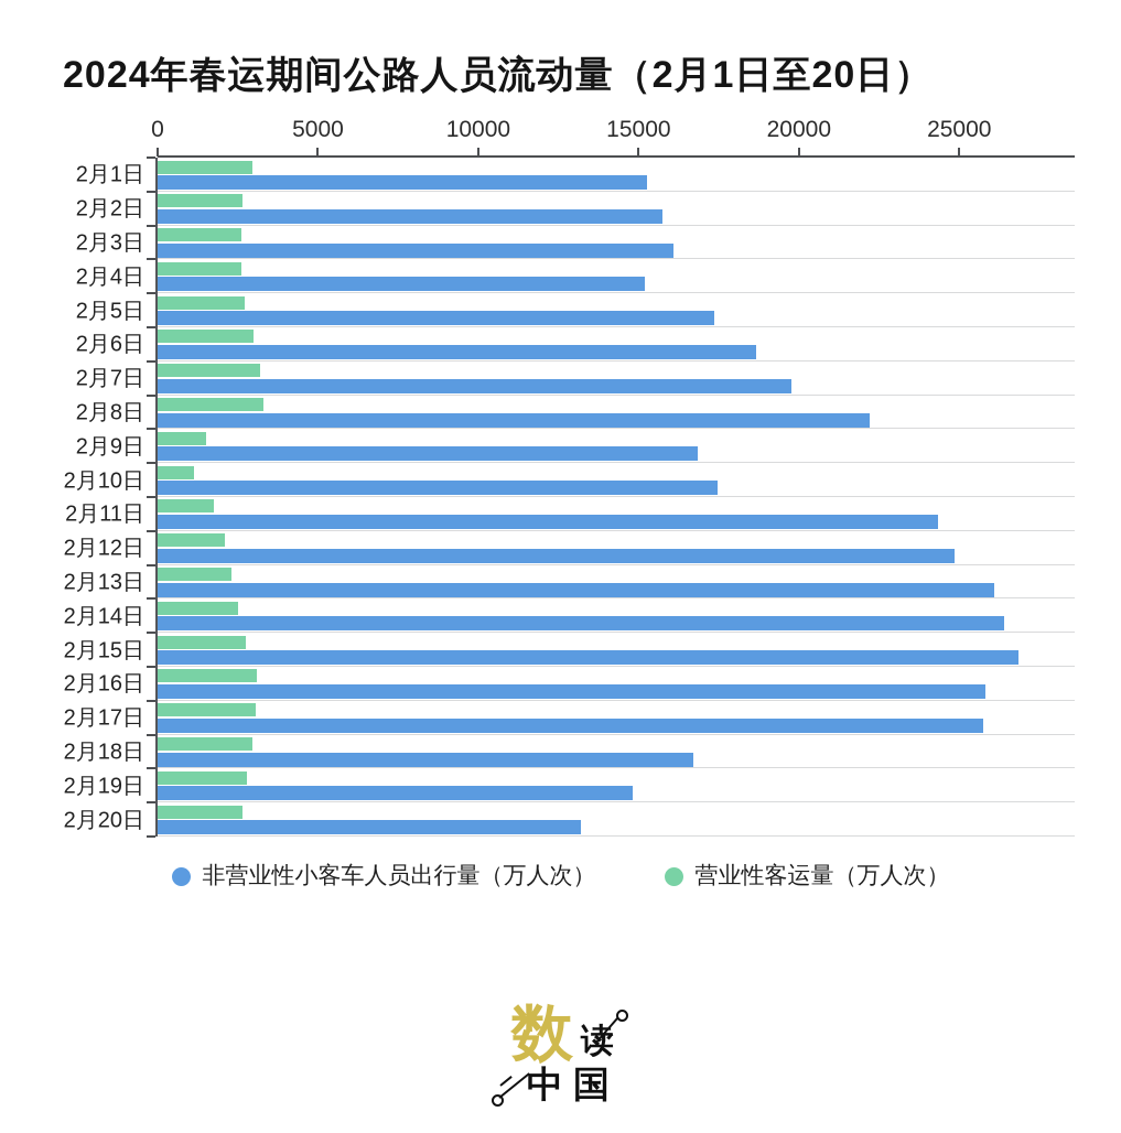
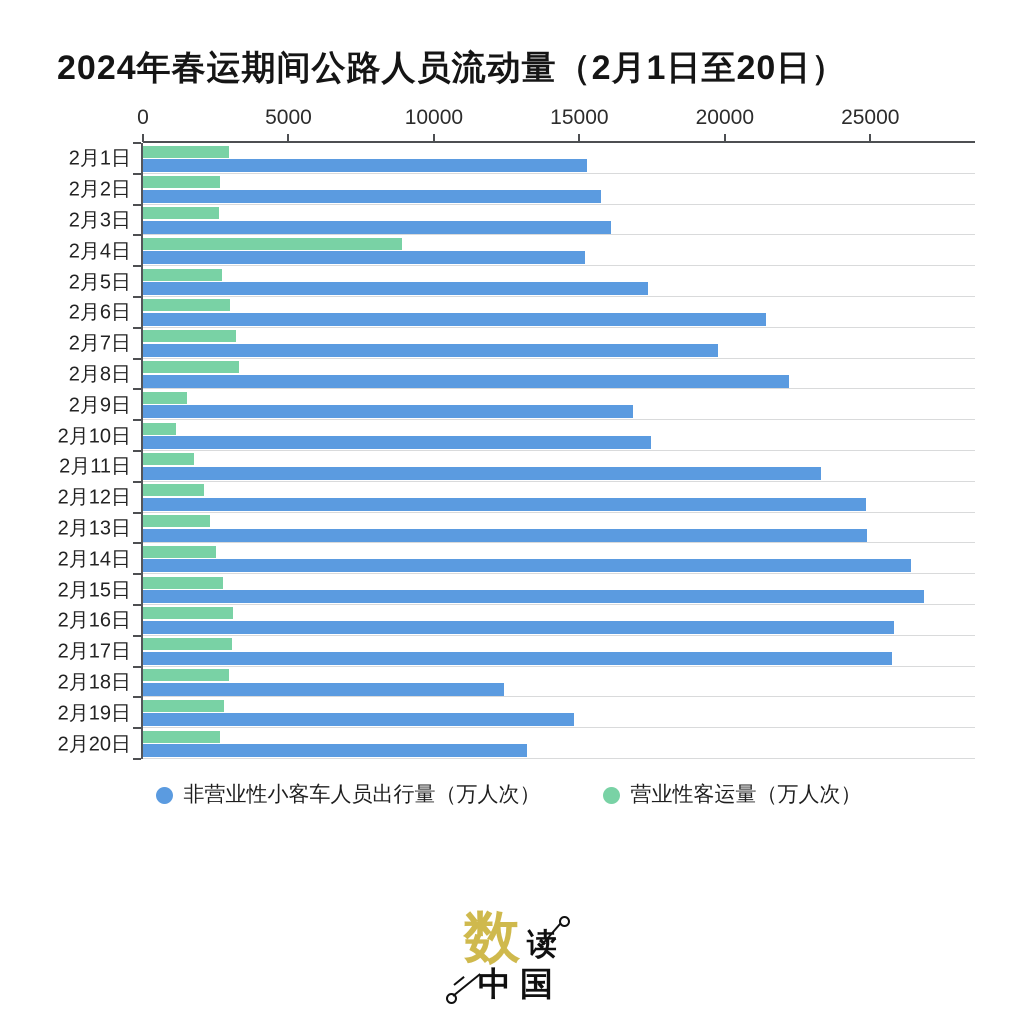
营业性客运量（万人次）/2月4日: 2600 -> 8900
非营业性小客车人员出行量（万人次）/2月6日: 18600 -> 21400
非营业性小客车人员出行量（万人次）/2月11日: 24400 -> 23300
非营业性小客车人员出行量（万人次）/2月13日: 26100 -> 24900
非营业性小客车人员出行量（万人次）/2月18日: 16700 -> 12400
